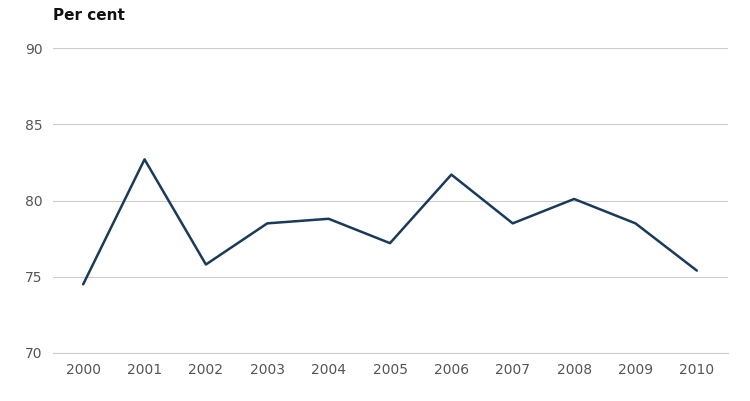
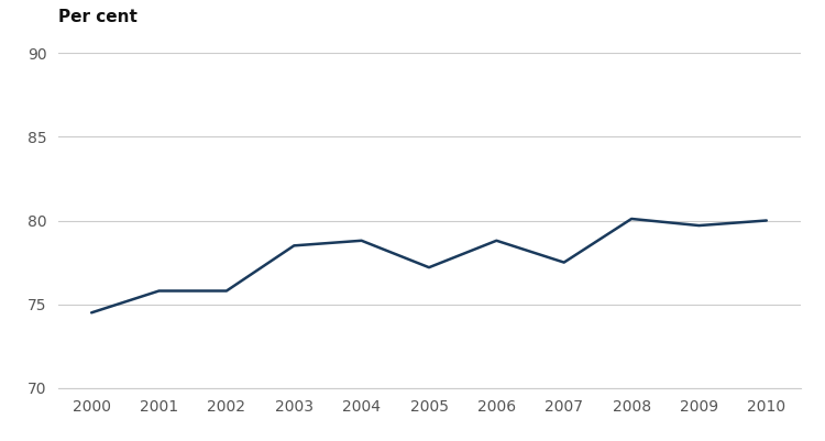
2001: 82.7 -> 75.8
2006: 81.7 -> 78.8
2007: 78.5 -> 77.5
2009: 78.5 -> 79.7
2010: 75.4 -> 80.0
